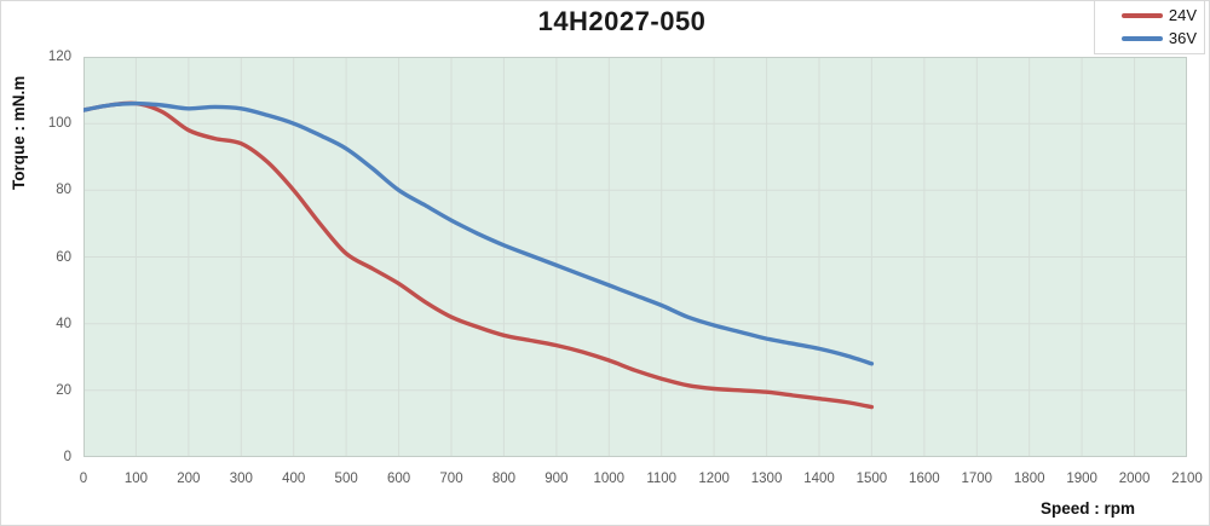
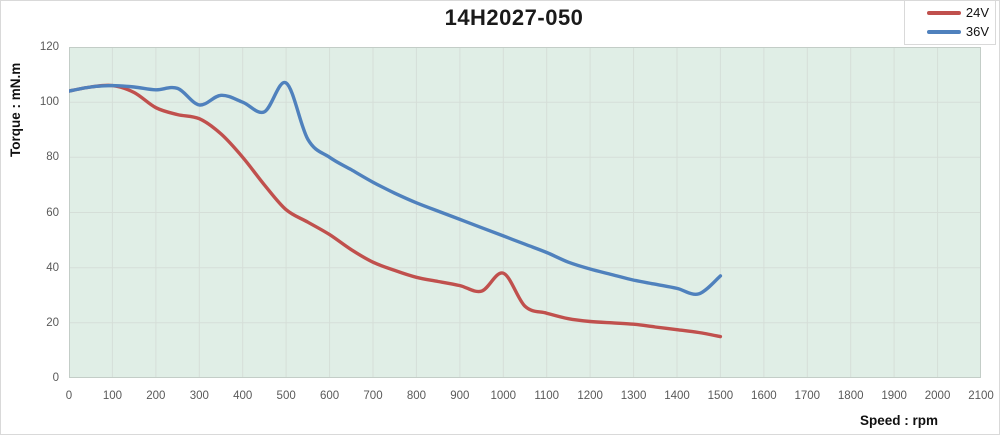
36V/300: 104 -> 99
36V/500: 92 -> 107
24V/1000: 29 -> 38
36V/1500: 28 -> 37
